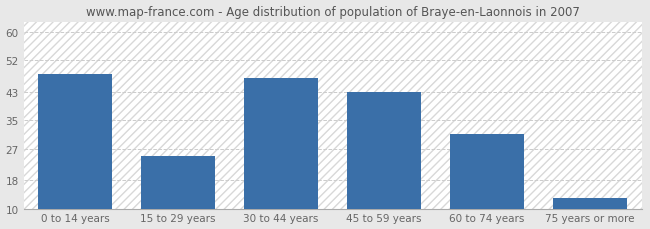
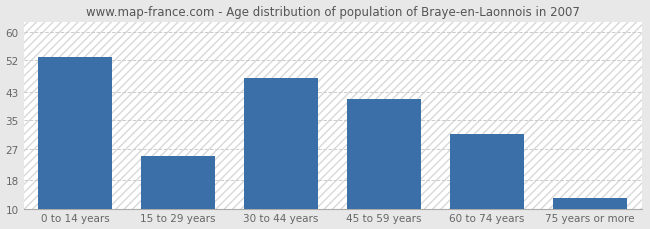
0 to 14 years: 48 -> 53
45 to 59 years: 43 -> 41
